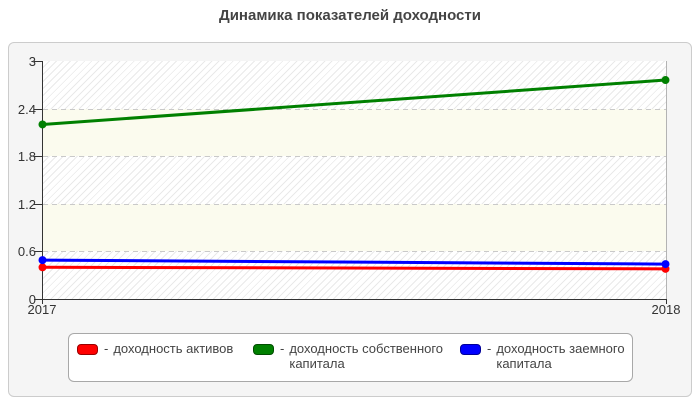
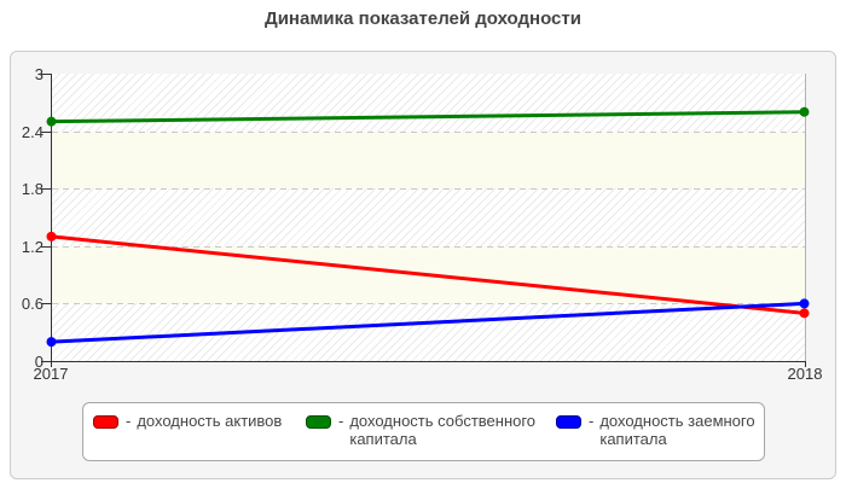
доходность активов/2017: 0.4 -> 1.3
доходность собственного капитала/2017: 2.2 -> 2.5
доходность заемного капитала/2017: 0.5 -> 0.2
доходность активов/2018: 0.4 -> 0.5
доходность собственного капитала/2018: 2.8 -> 2.6
доходность заемного капитала/2018: 0.4 -> 0.6
